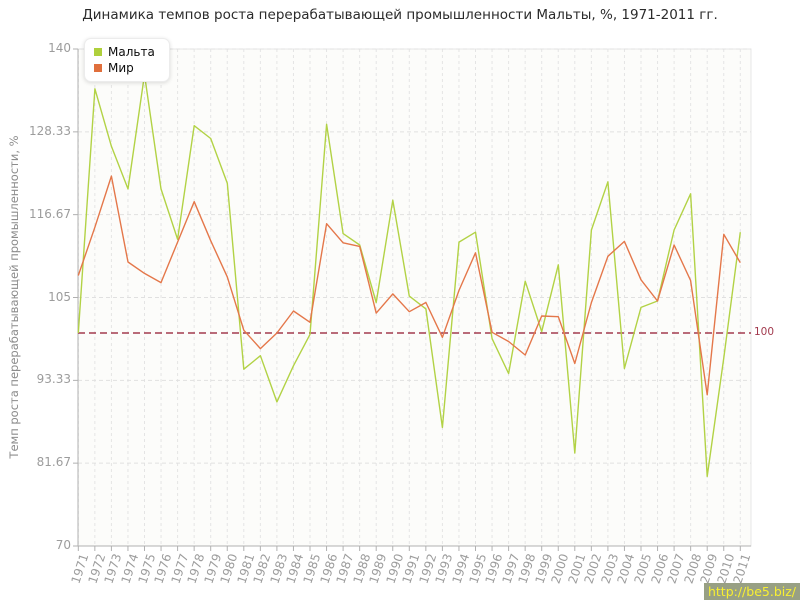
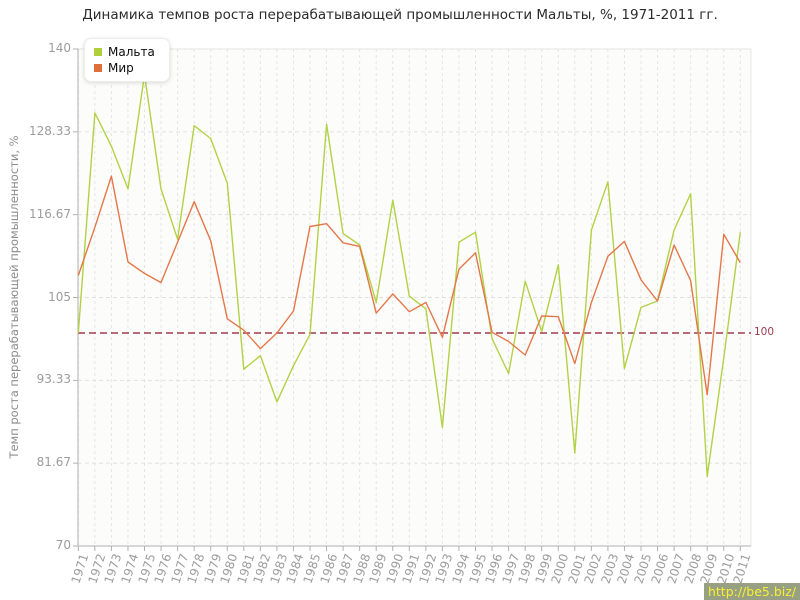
Мальта/1972: 134 -> 131
Мир/1980: 108 -> 102
Мир/1985: 102 -> 115
Мир/1994: 106 -> 109
